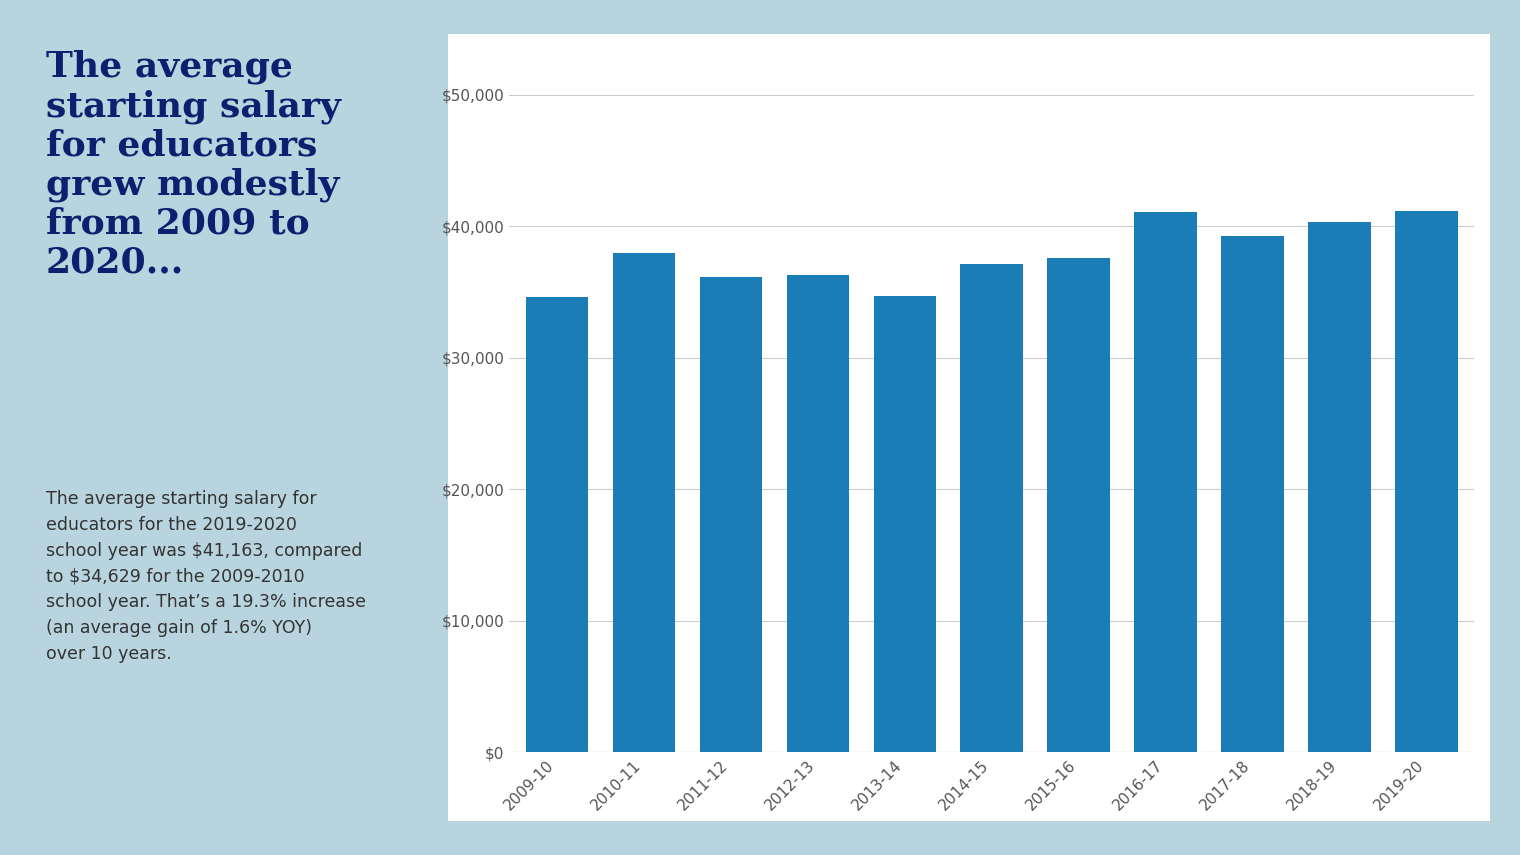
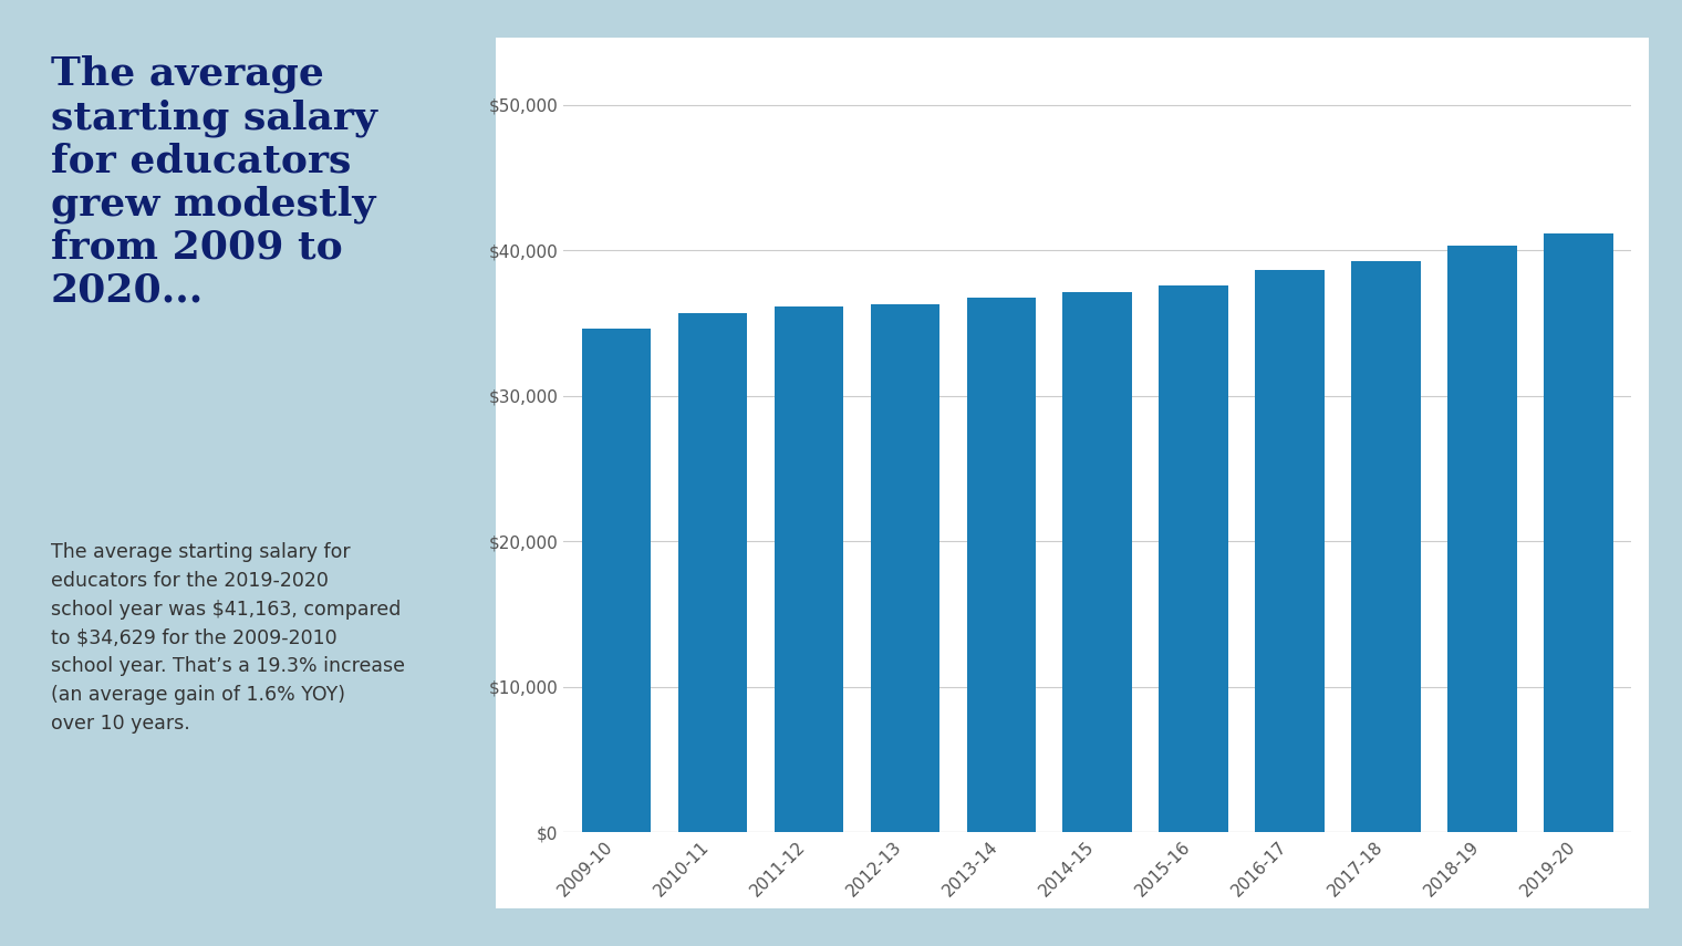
2010-11: $38,000 -> $35,700
2013-14: $34,700 -> $36,800
2016-17: $41,100 -> $38,600
